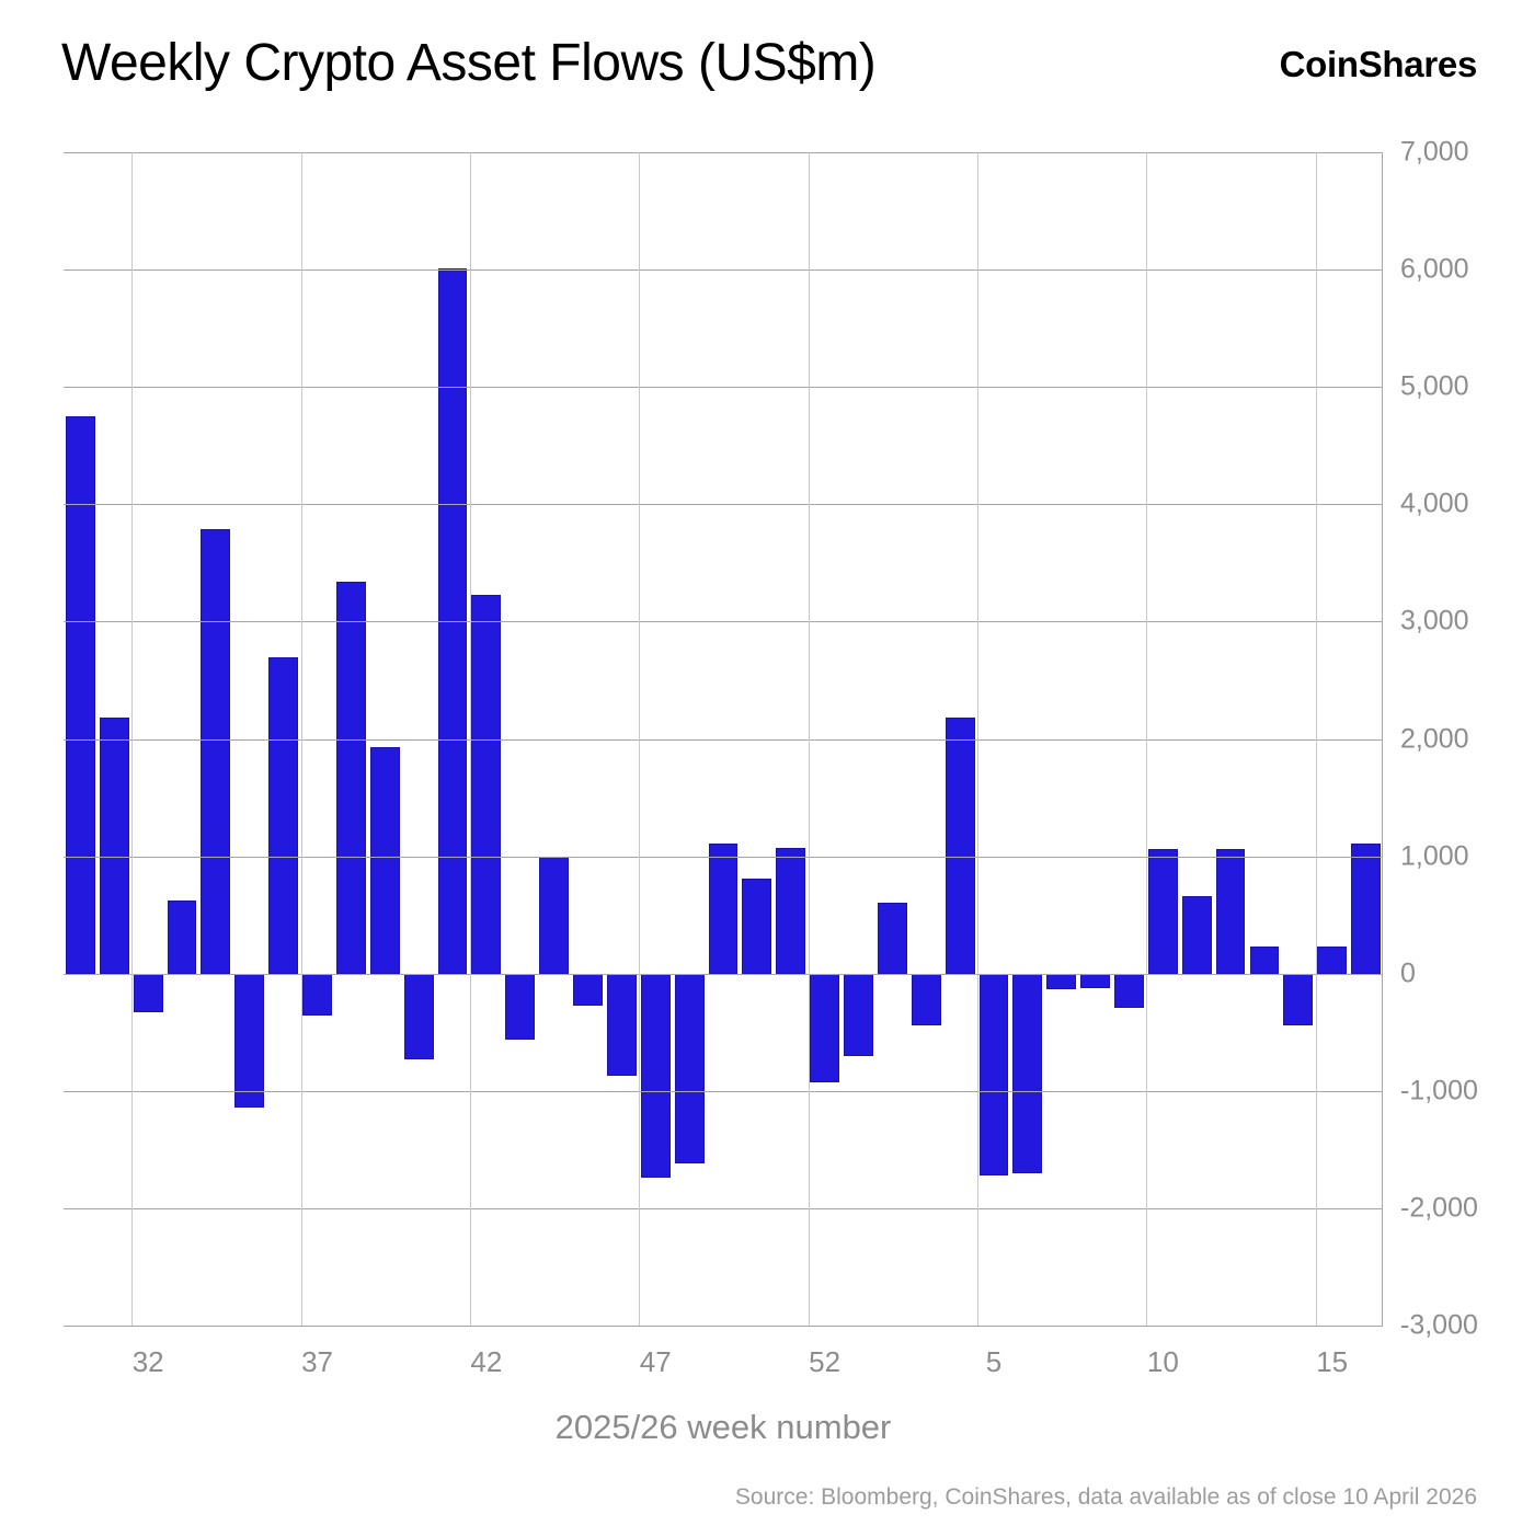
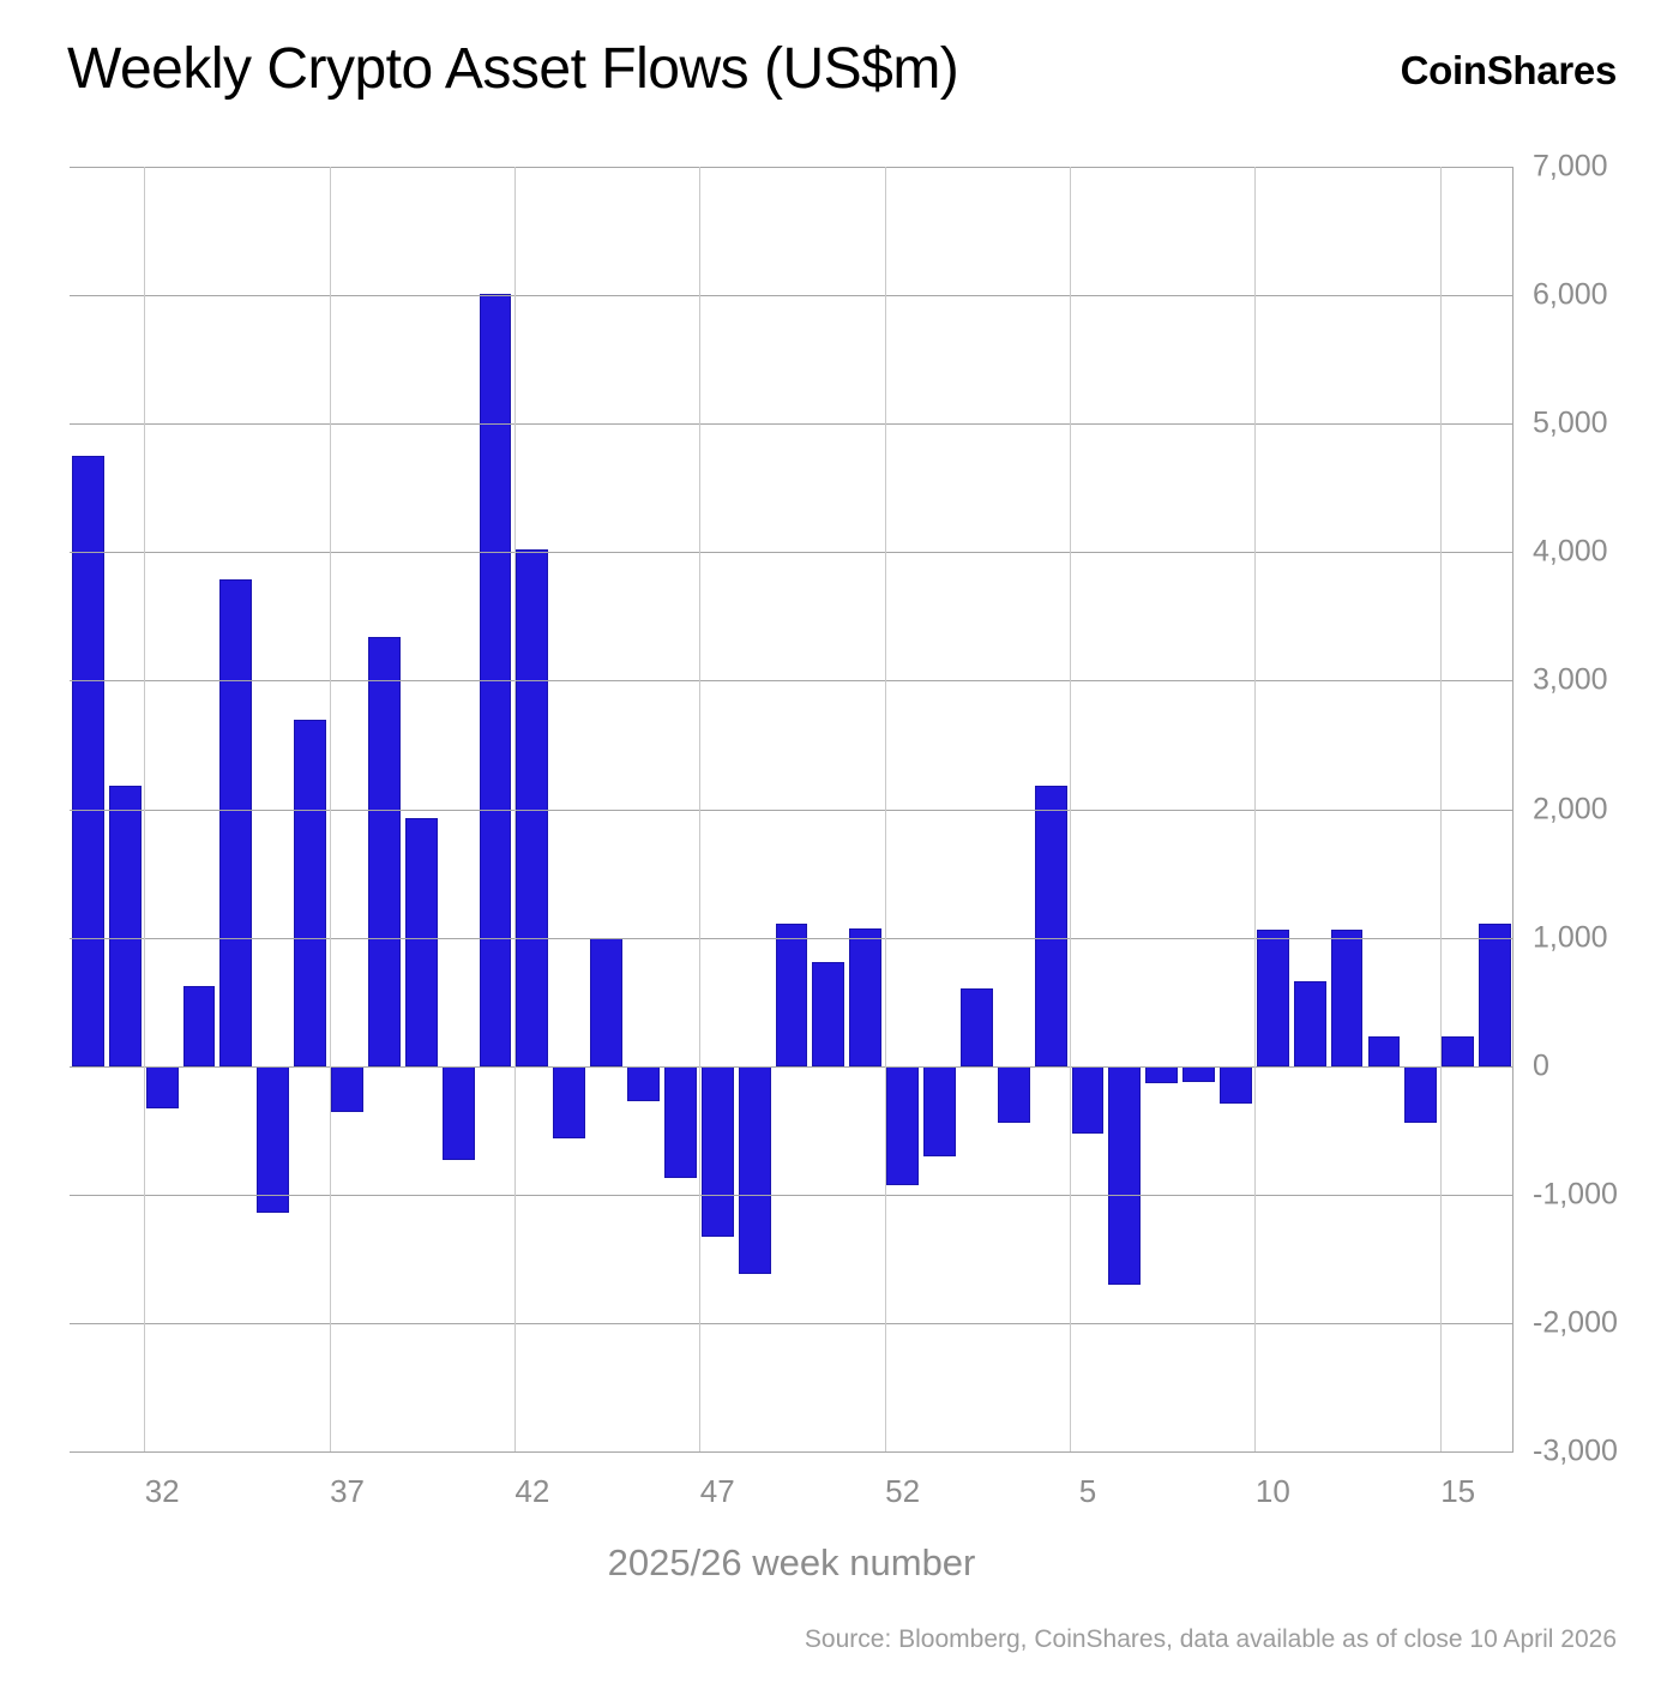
42: 3230 -> 4020
47: -1740 -> -1330
5: -1720 -> -530
